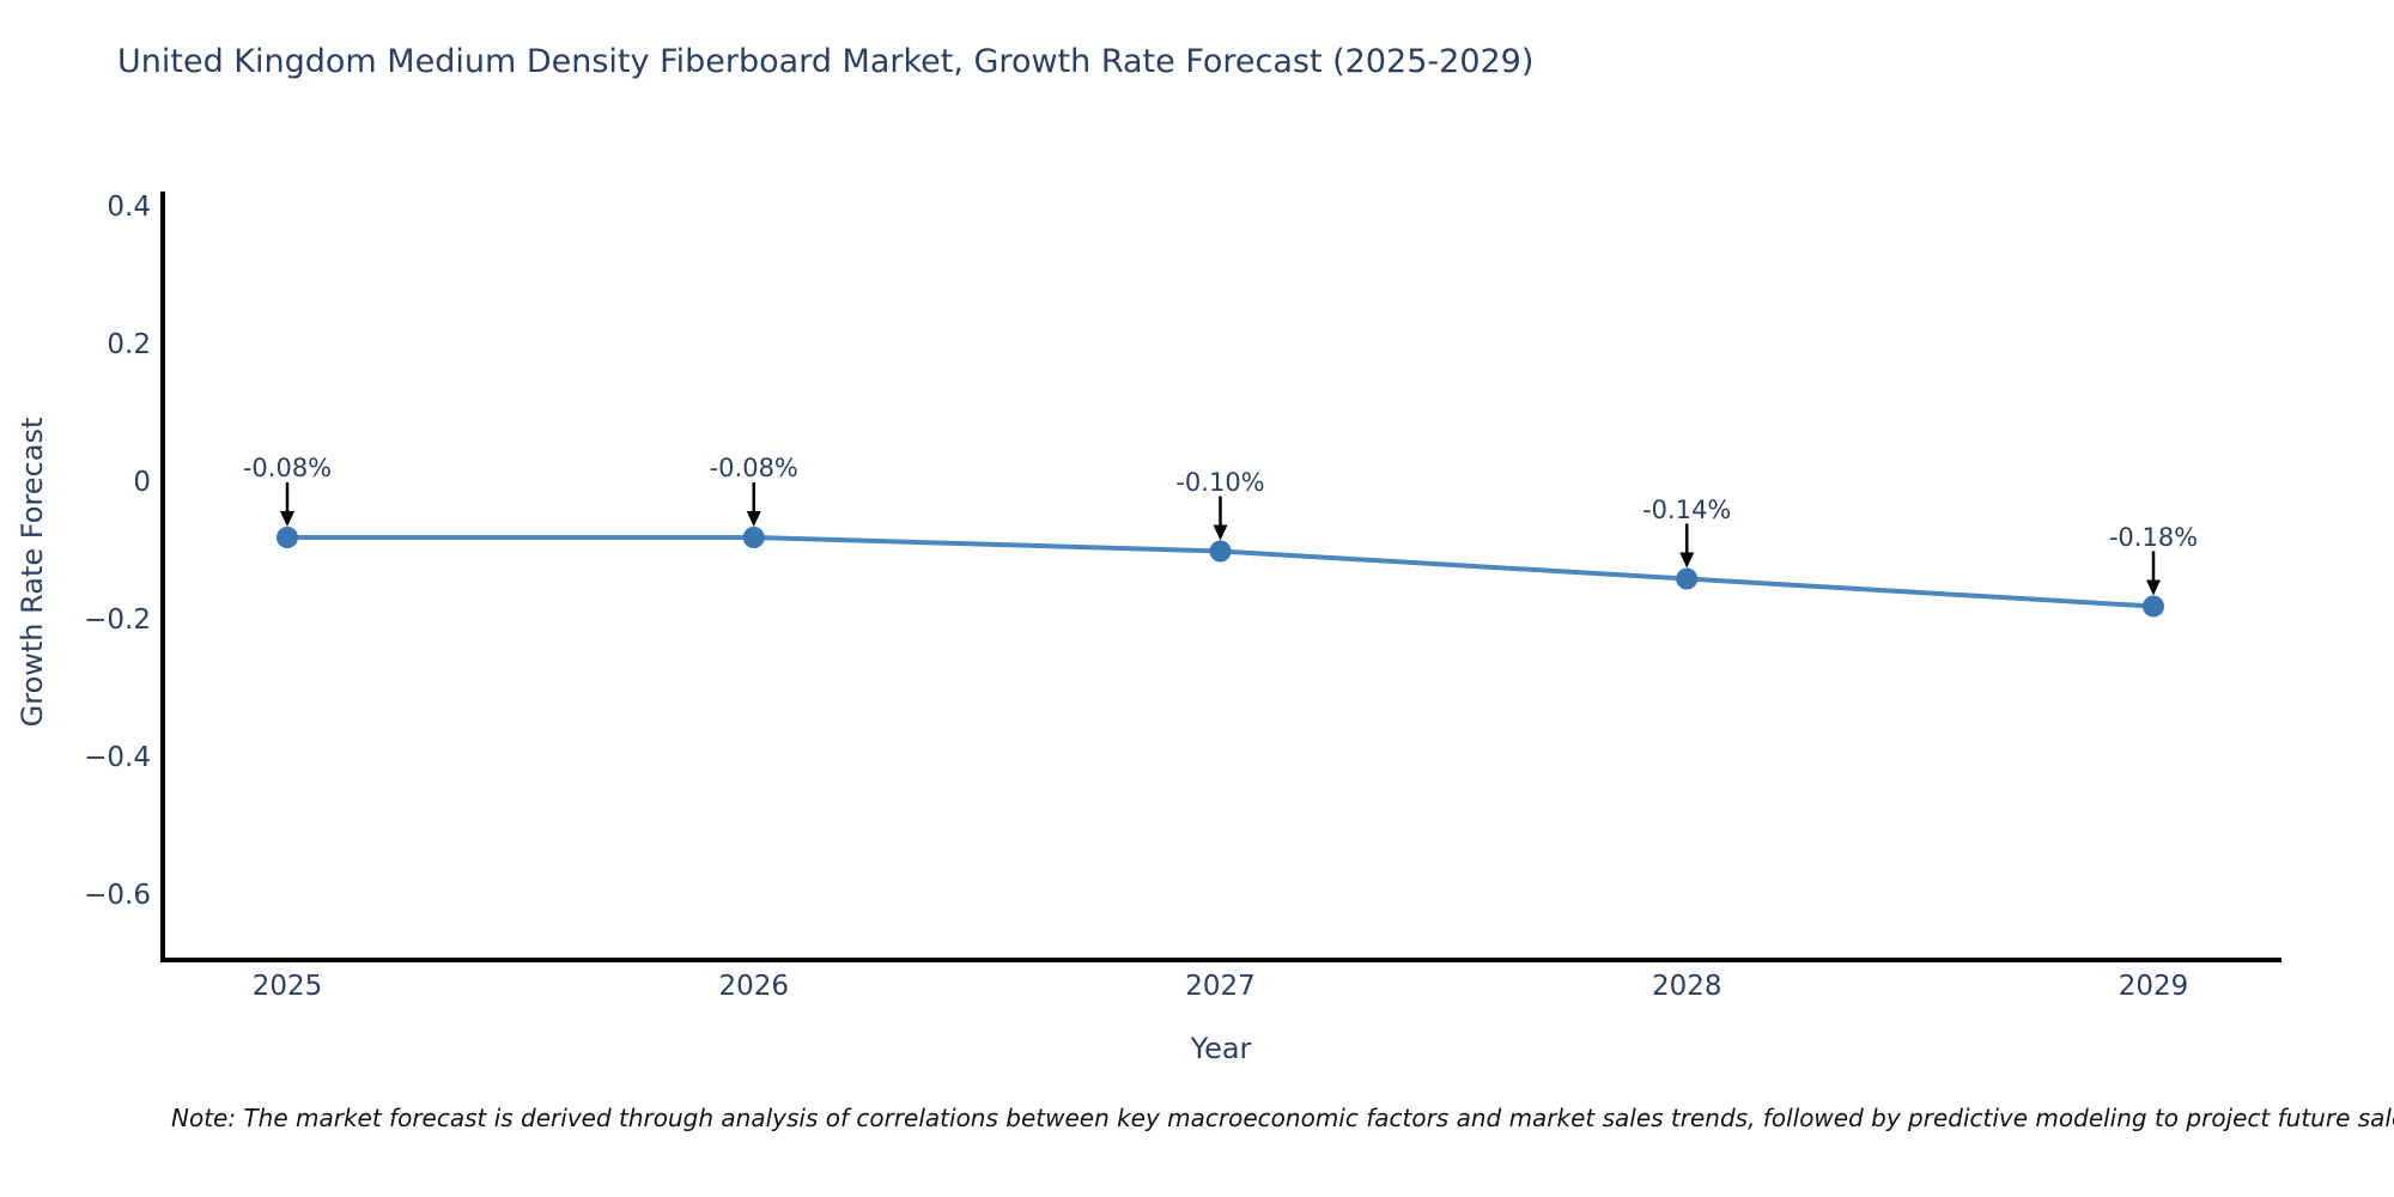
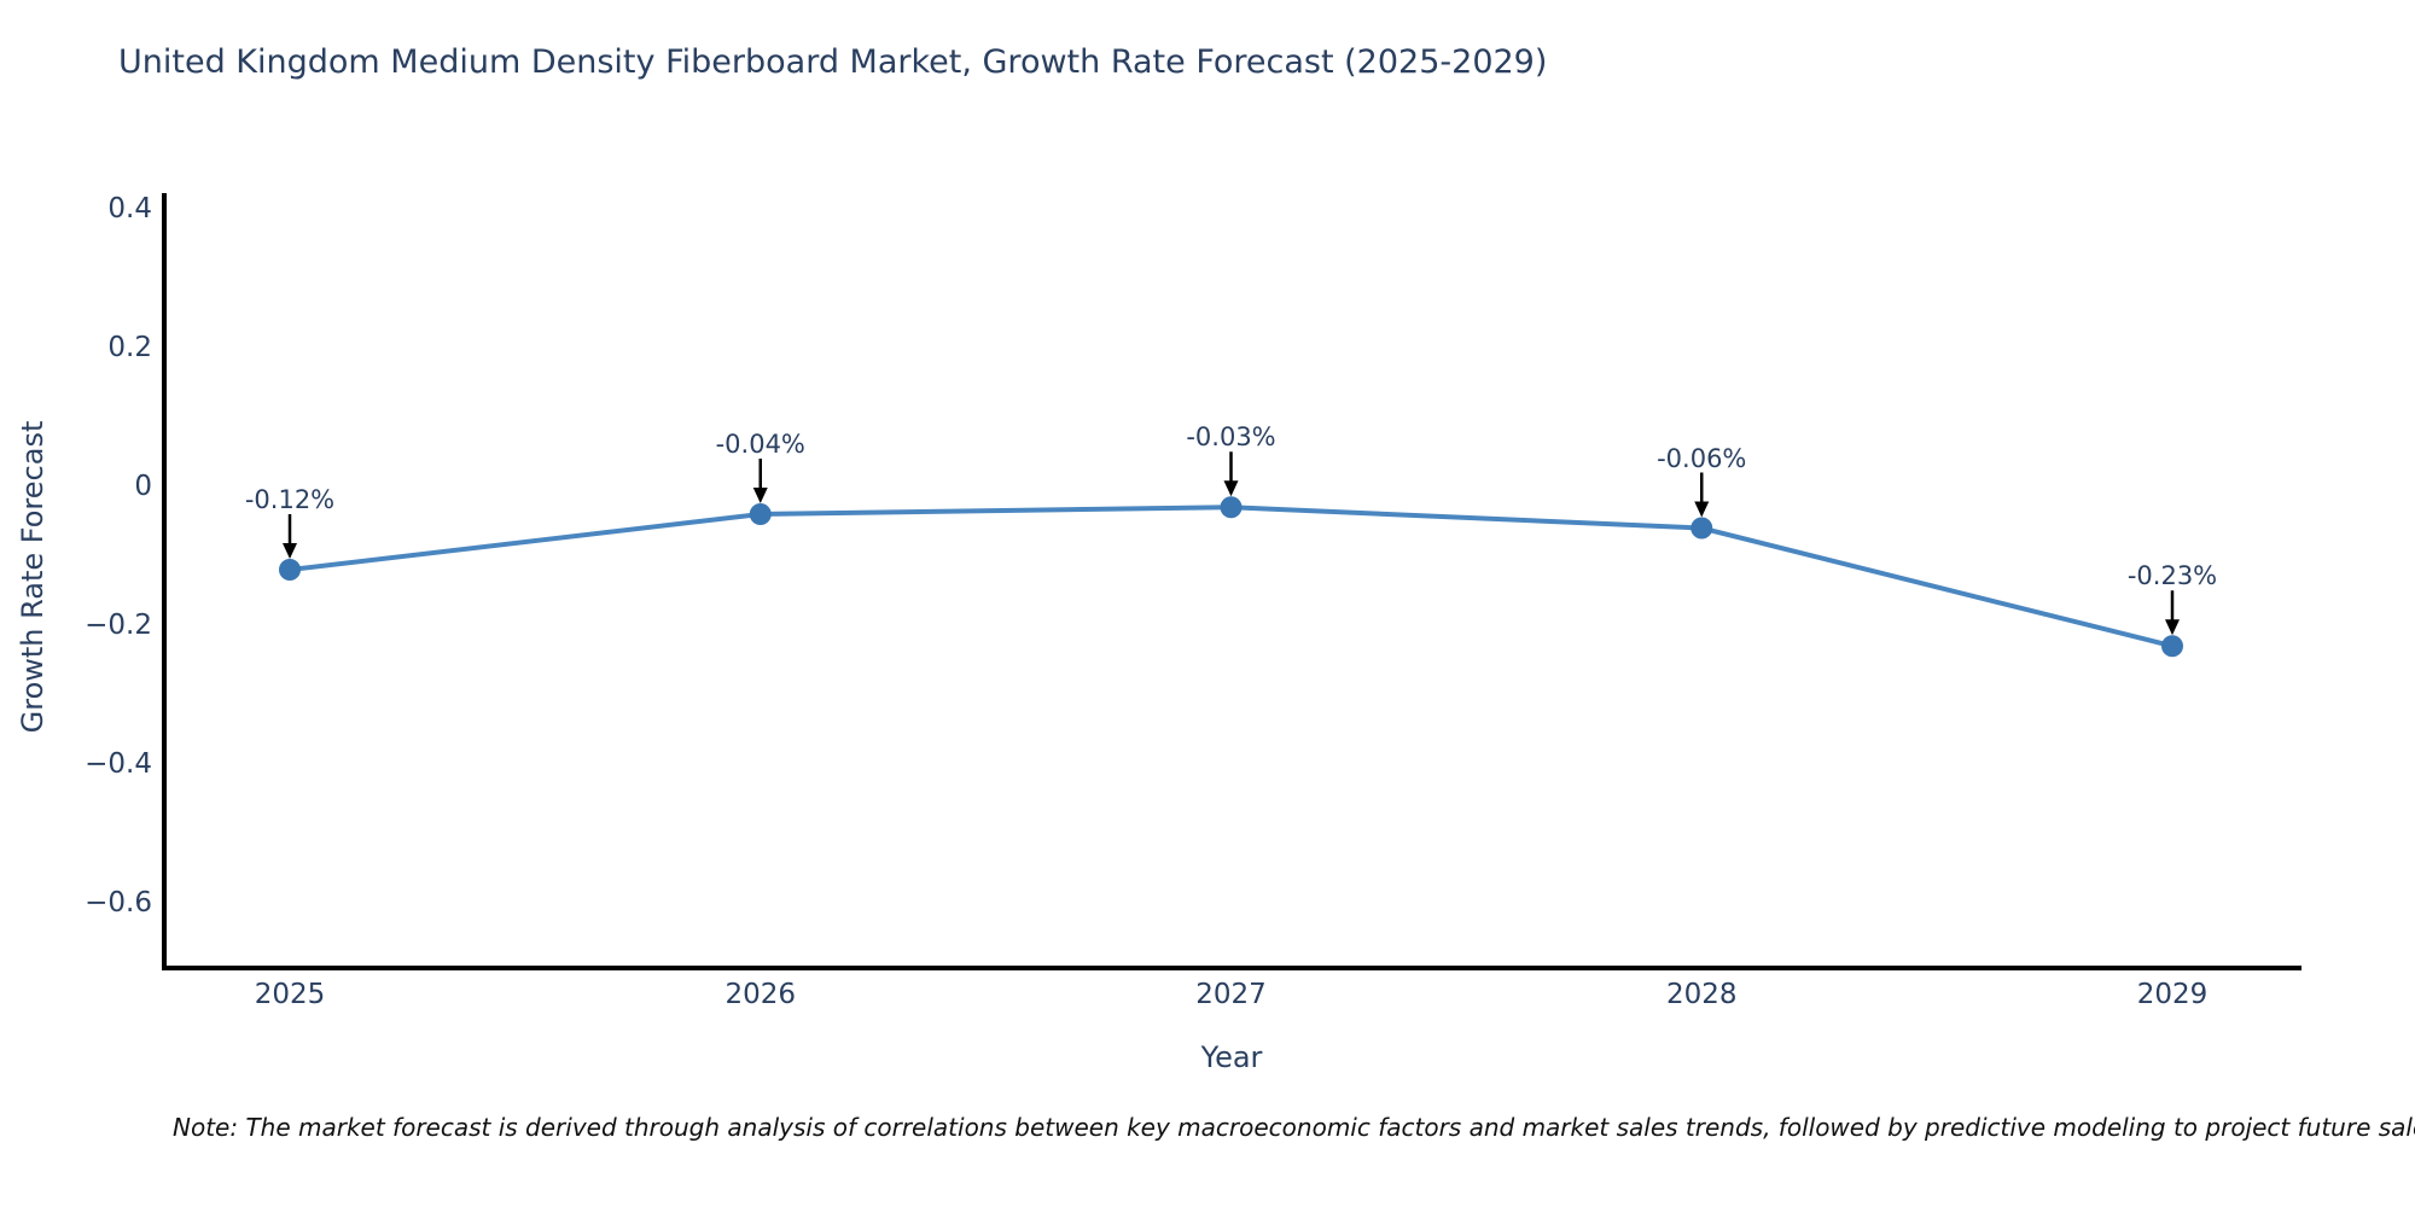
2025: -0.08% -> -0.12%
2026: -0.08% -> -0.04%
2027: -0.10% -> -0.03%
2028: -0.14% -> -0.06%
2029: -0.18% -> -0.23%
